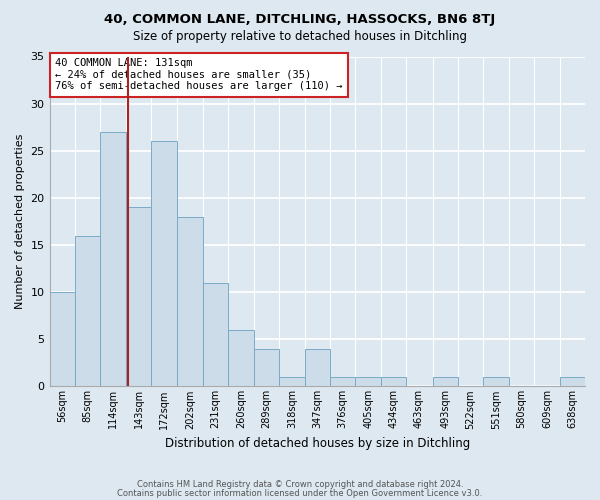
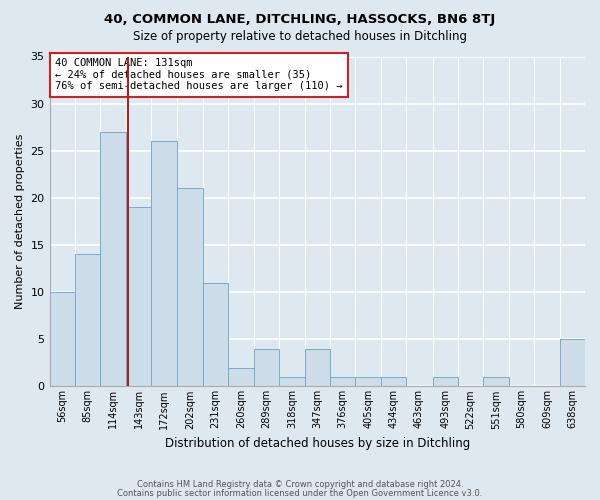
85sqm: 16 -> 14
202sqm: 18 -> 21
260sqm: 6 -> 2
638sqm: 1 -> 5
